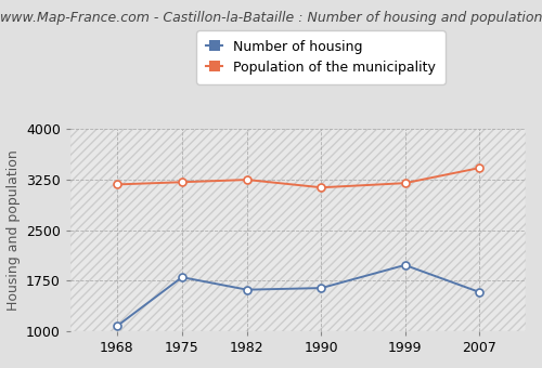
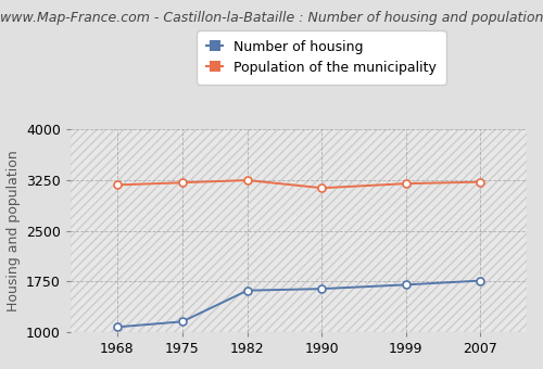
Number of housing/1975: 1800 -> 1160
Number of housing/1999: 1980 -> 1700
Number of housing/2007: 1580 -> 1760
Population of the municipality/2007: 3420 -> 3220
